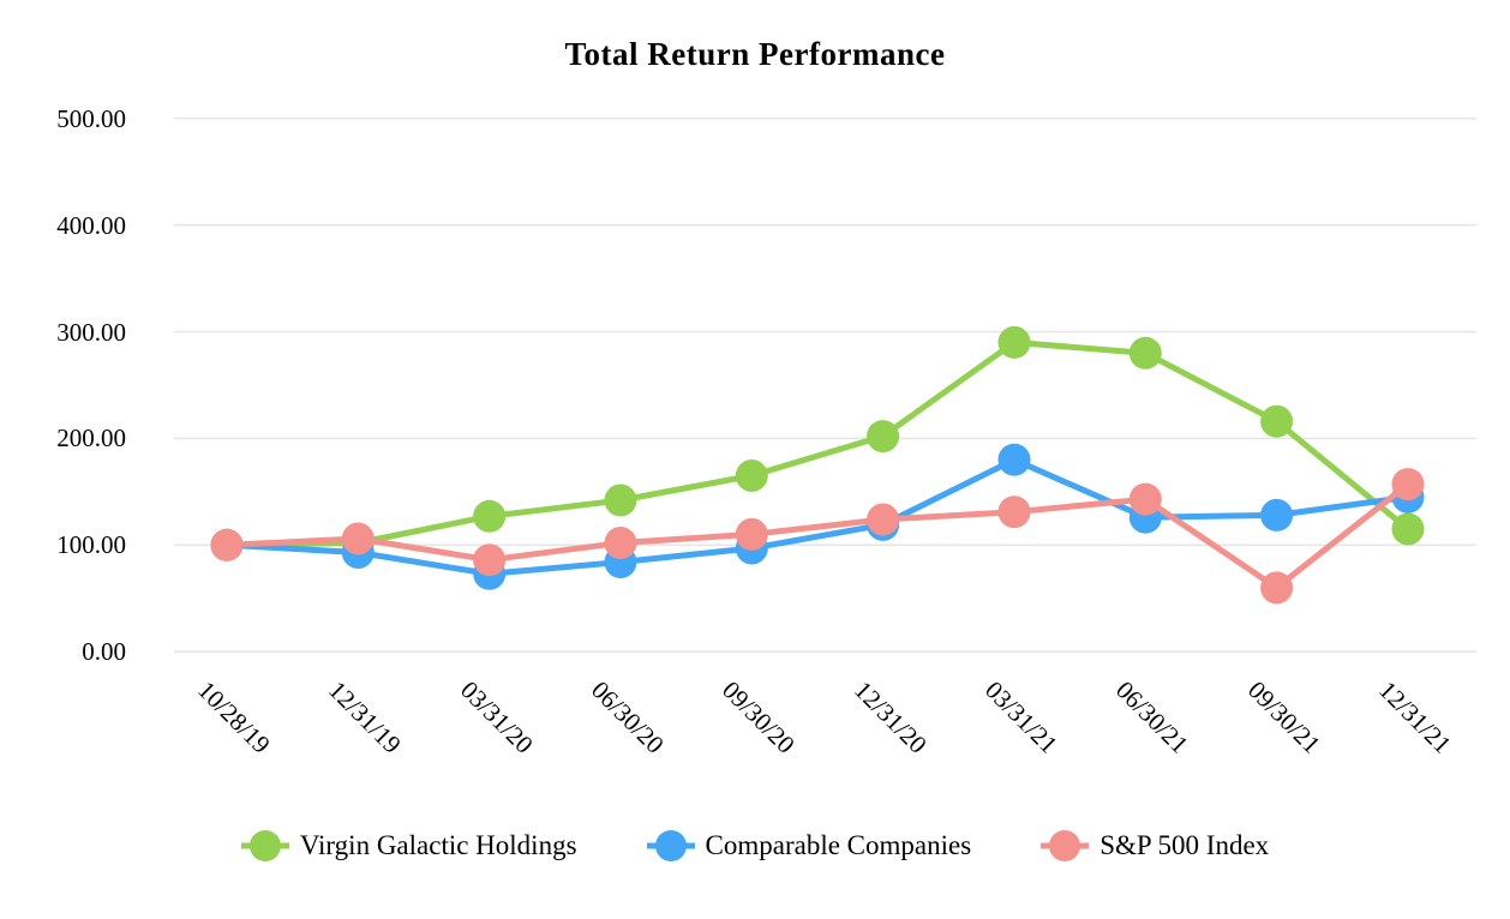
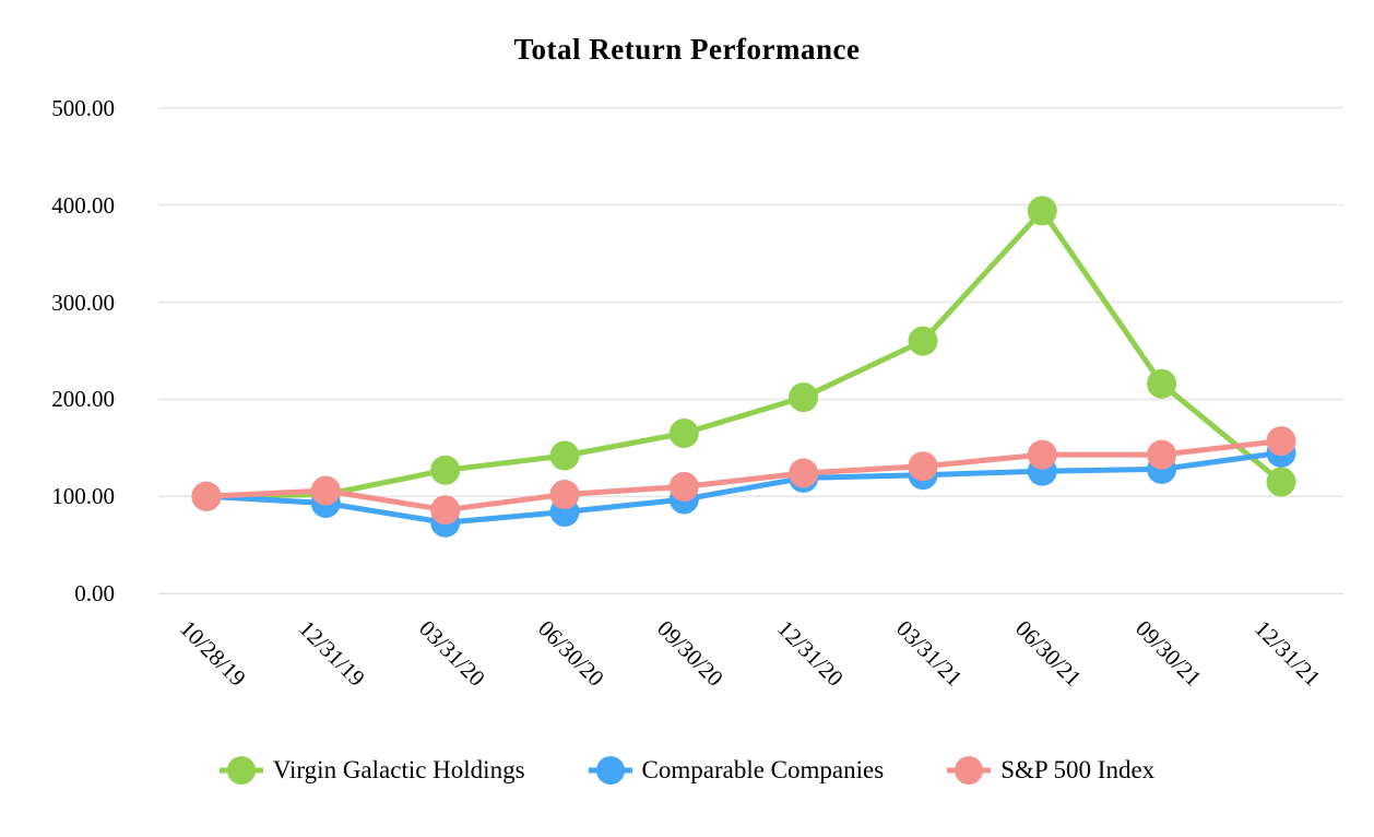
Virgin Galactic Holdings/03/31/21: 290 -> 260
Comparable Companies/03/31/21: 180 -> 120
Virgin Galactic Holdings/06/30/21: 280 -> 390
S&P 500 Index/09/30/21: 60 -> 140
